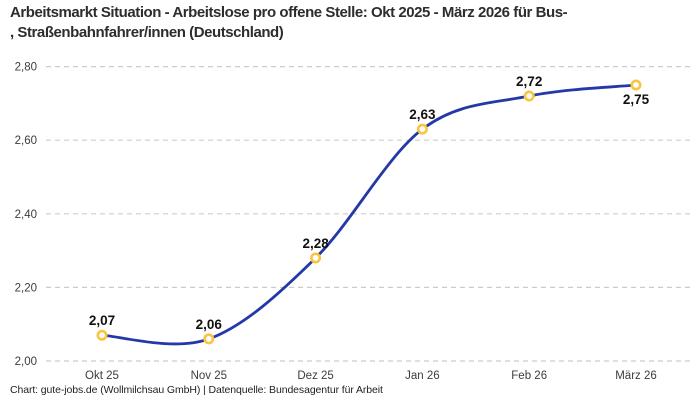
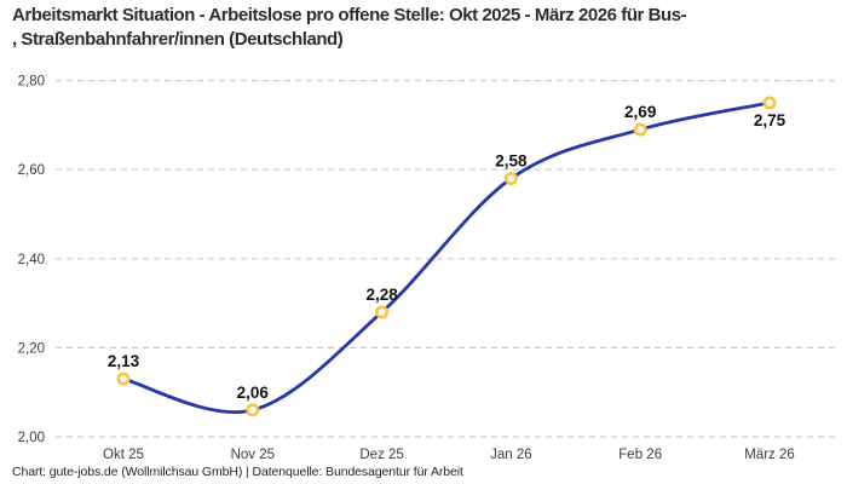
Okt 25: 2,07 -> 2,13
Jan 26: 2,63 -> 2,58
Feb 26: 2,72 -> 2,69
